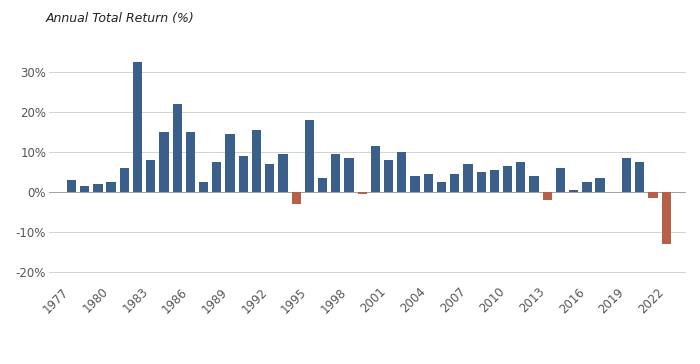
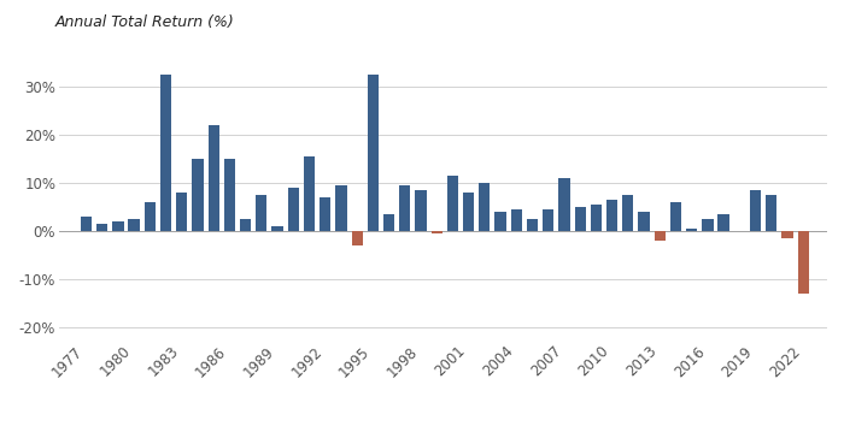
1989: 14.5% -> 1.0%
1995: 18.0% -> 32.5%
2007: 7.0% -> 11.0%
